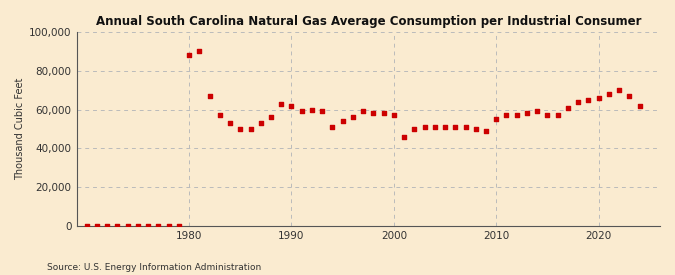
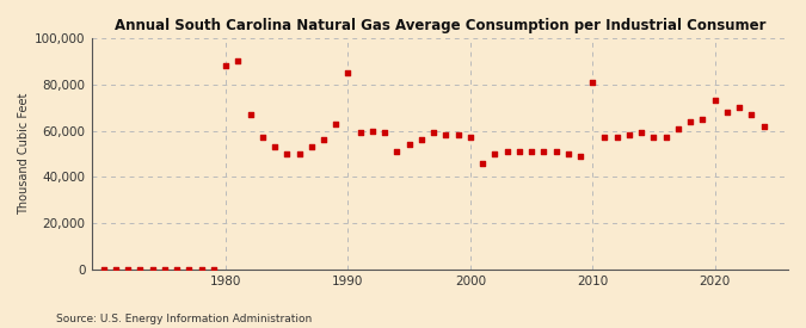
1990: 62,000 -> 85,000
2010: 55,000 -> 81,000
2020: 66,000 -> 73,000
